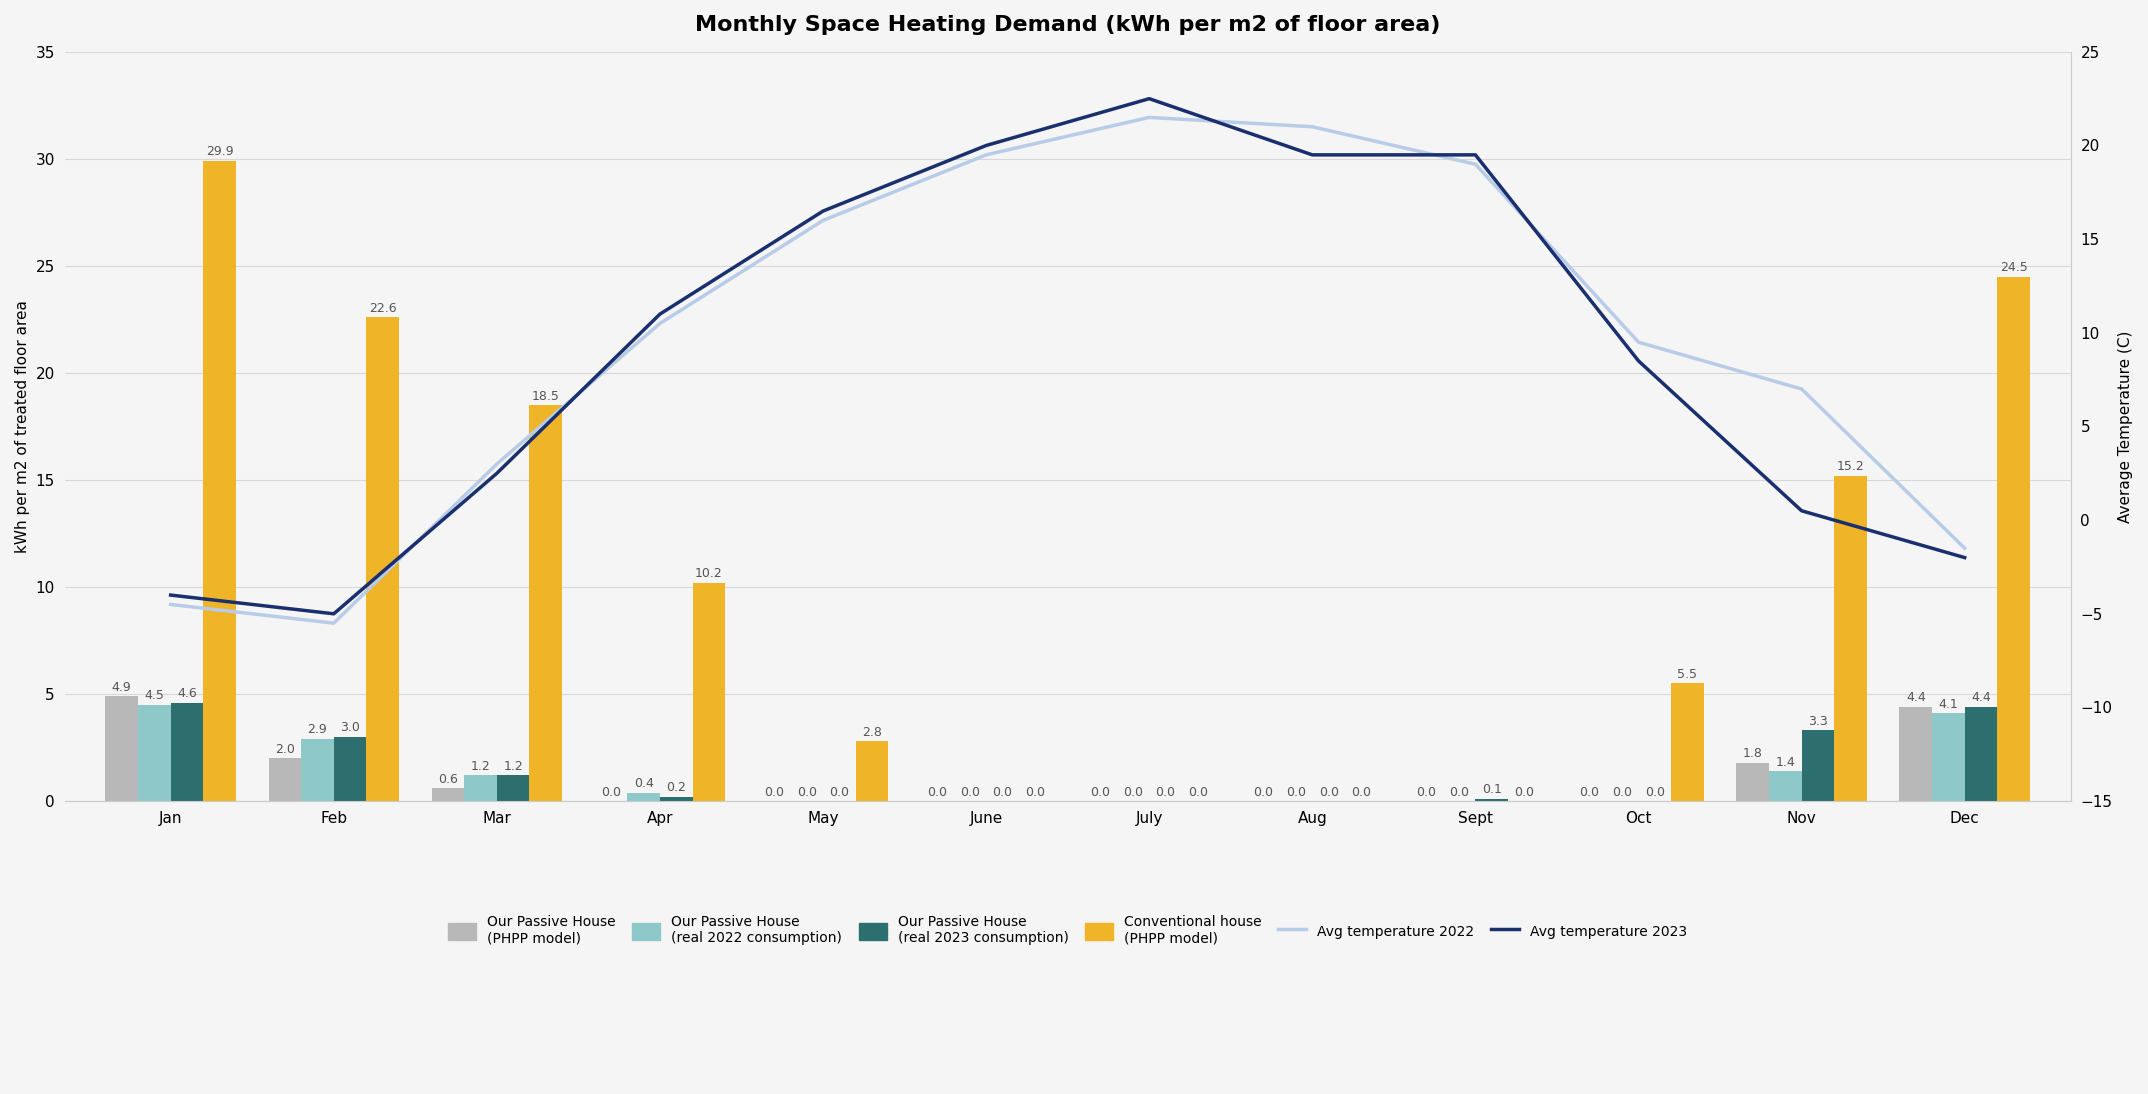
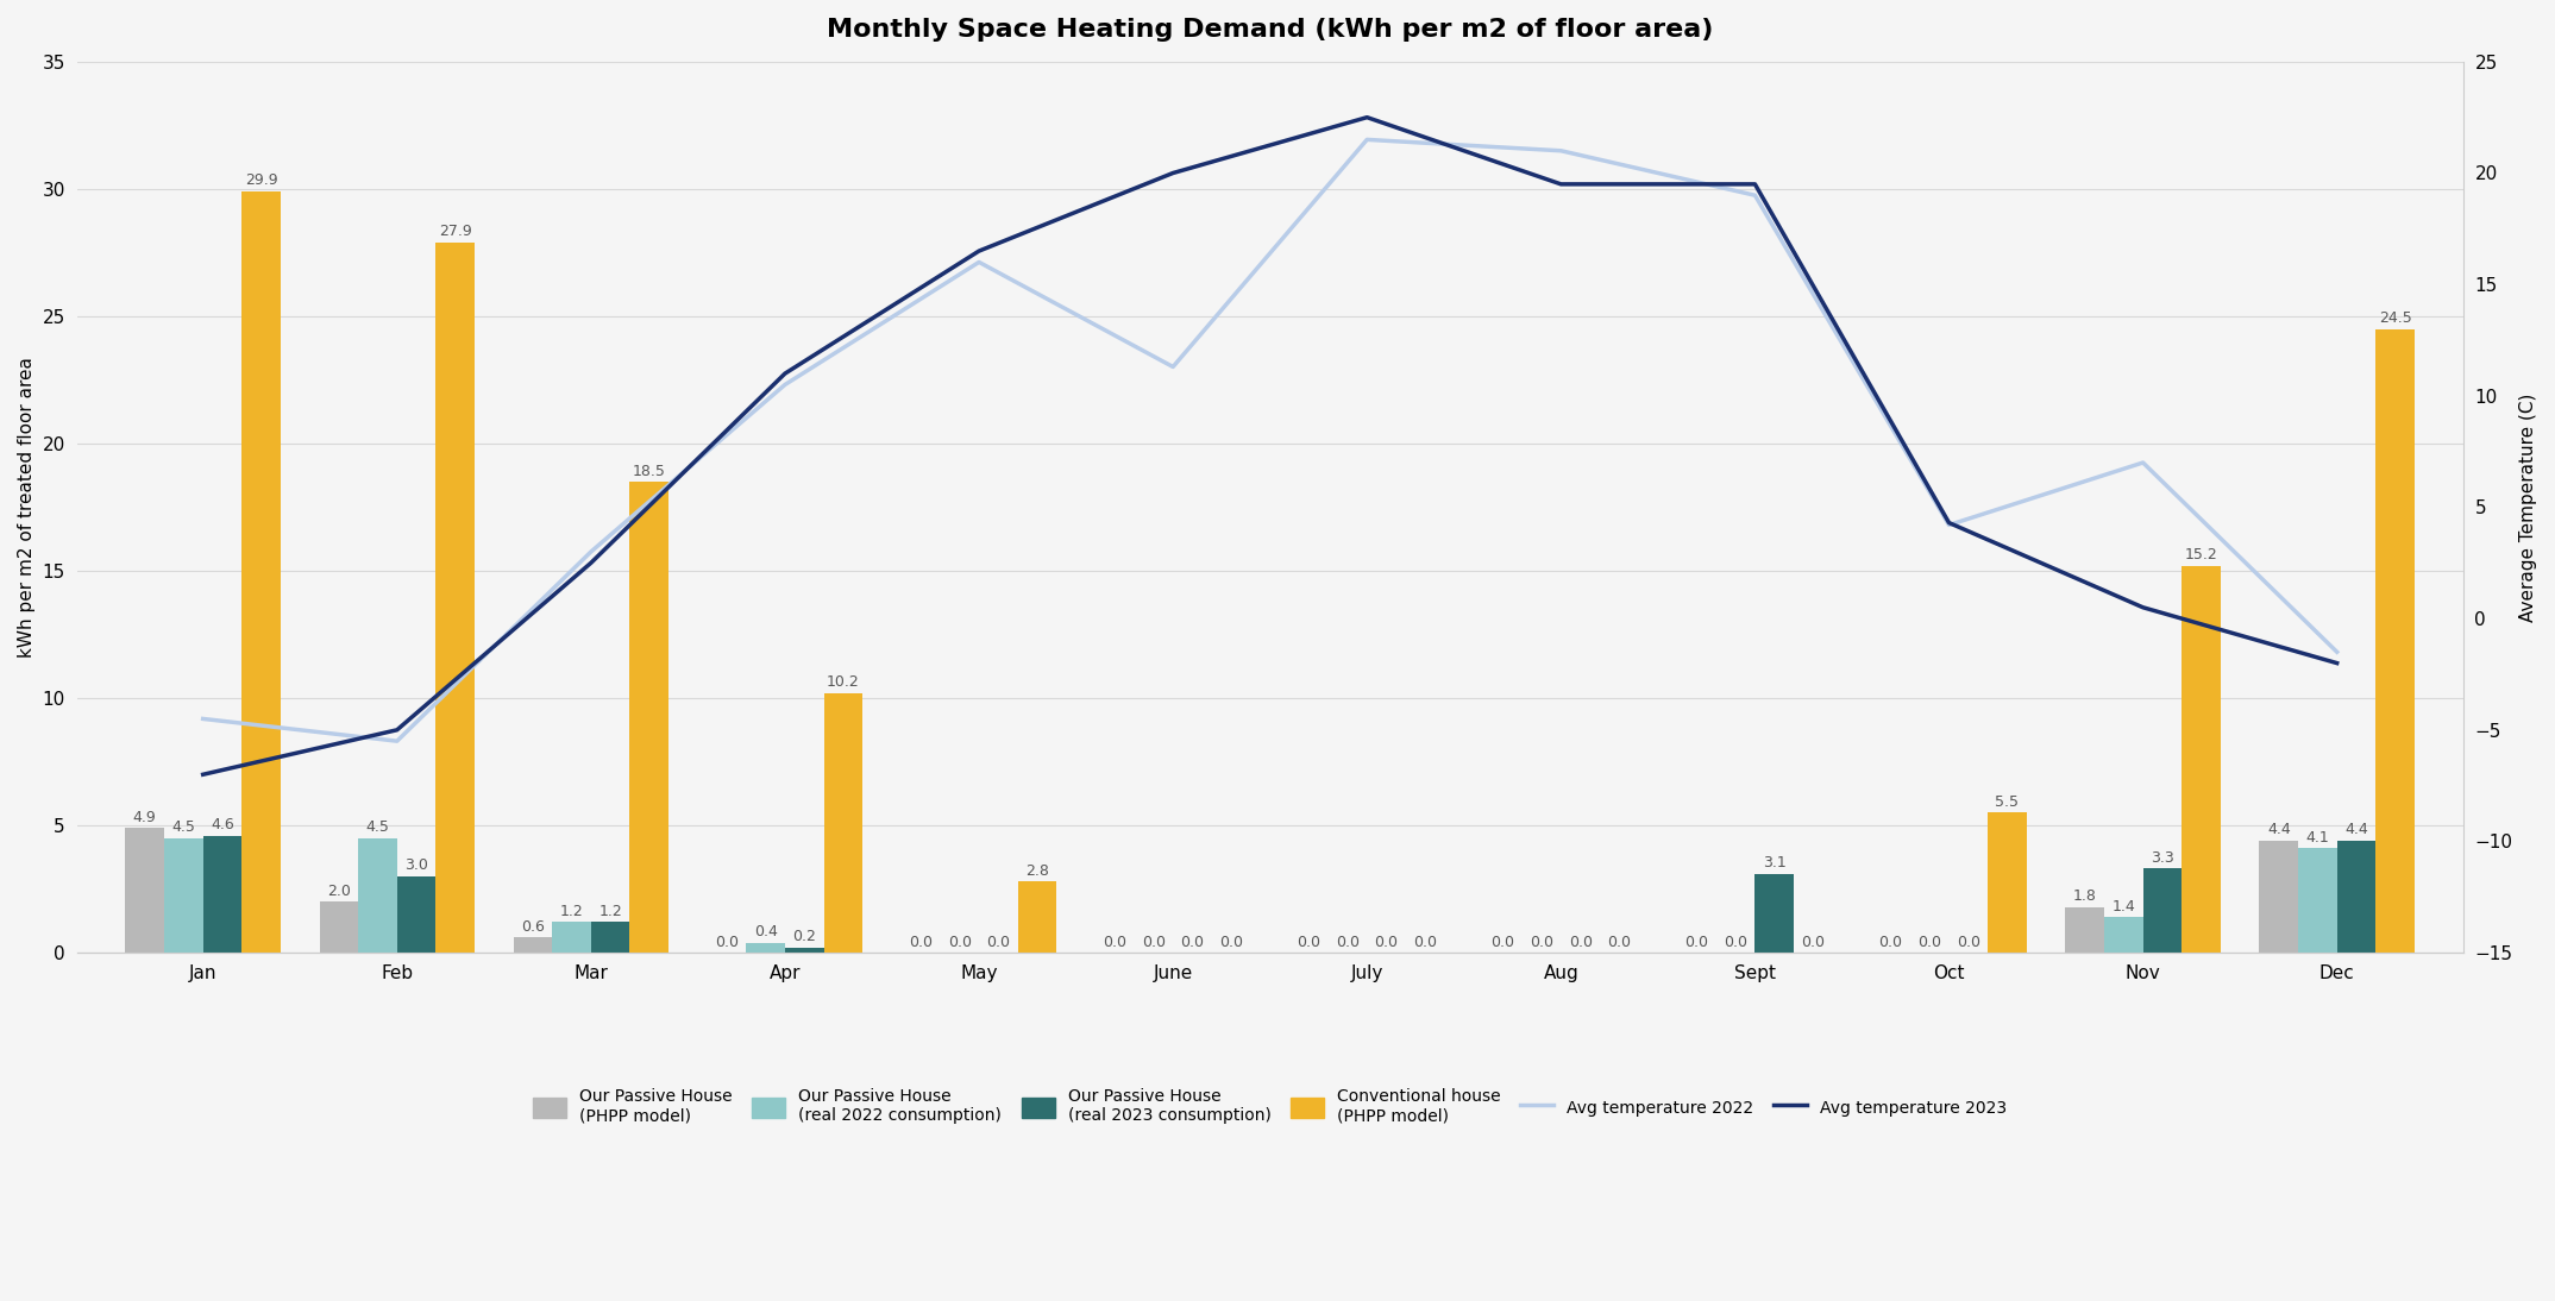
Avg temperature 2023/Jan: -4.0 -> -7.0
Our Passive House (real 2022 consumption)/Feb: 2.9 -> 4.5
Conventional house (PHPP model)/Feb: 22.6 -> 27.9
Avg temperature 2022/June: 19.5 -> 11.3
Our Passive House (real 2023 consumption)/Sept: 0.1 -> 3.1
Avg temperature 2022/Oct: 9.5 -> 4.2
Avg temperature 2023/Oct: 8.5 -> 4.3
